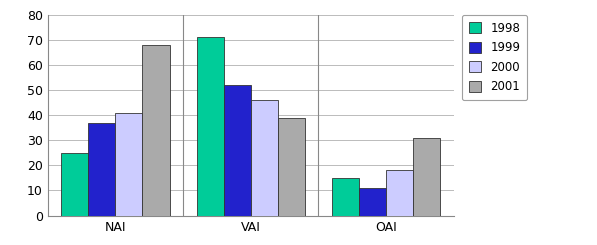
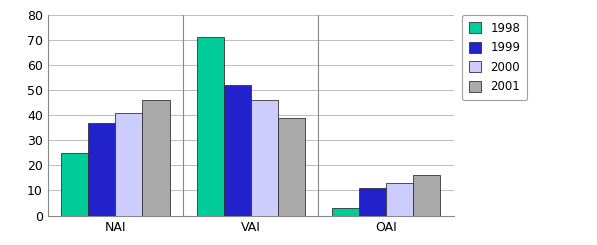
2001/NAI: 68 -> 46
1998/OAI: 15 -> 3
2000/OAI: 18 -> 13
2001/OAI: 31 -> 16
